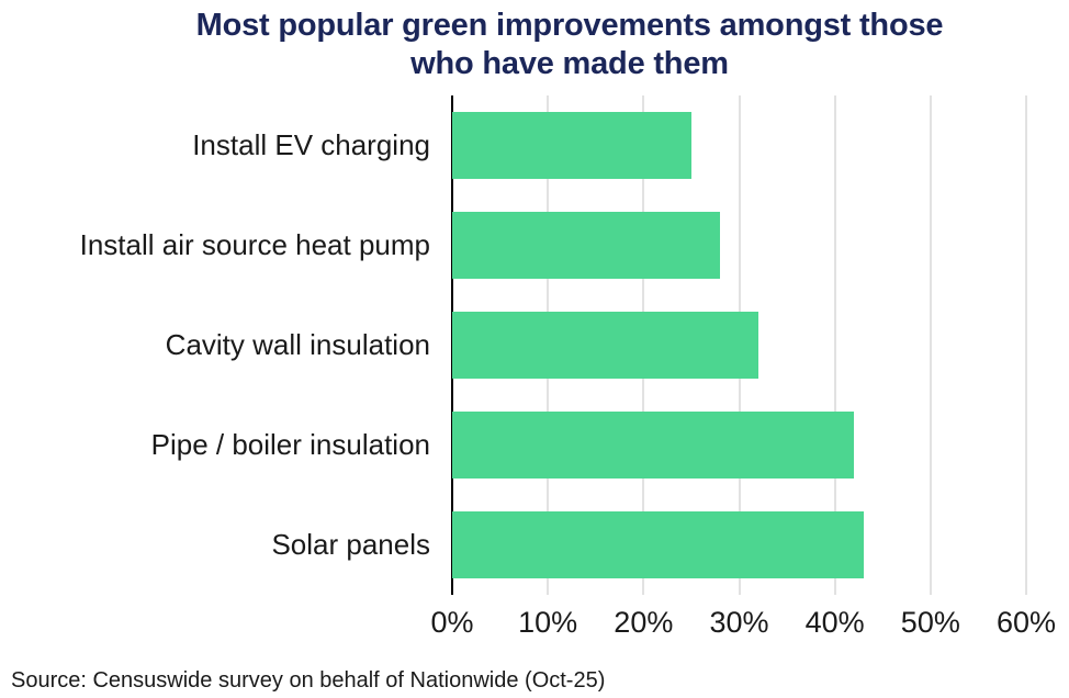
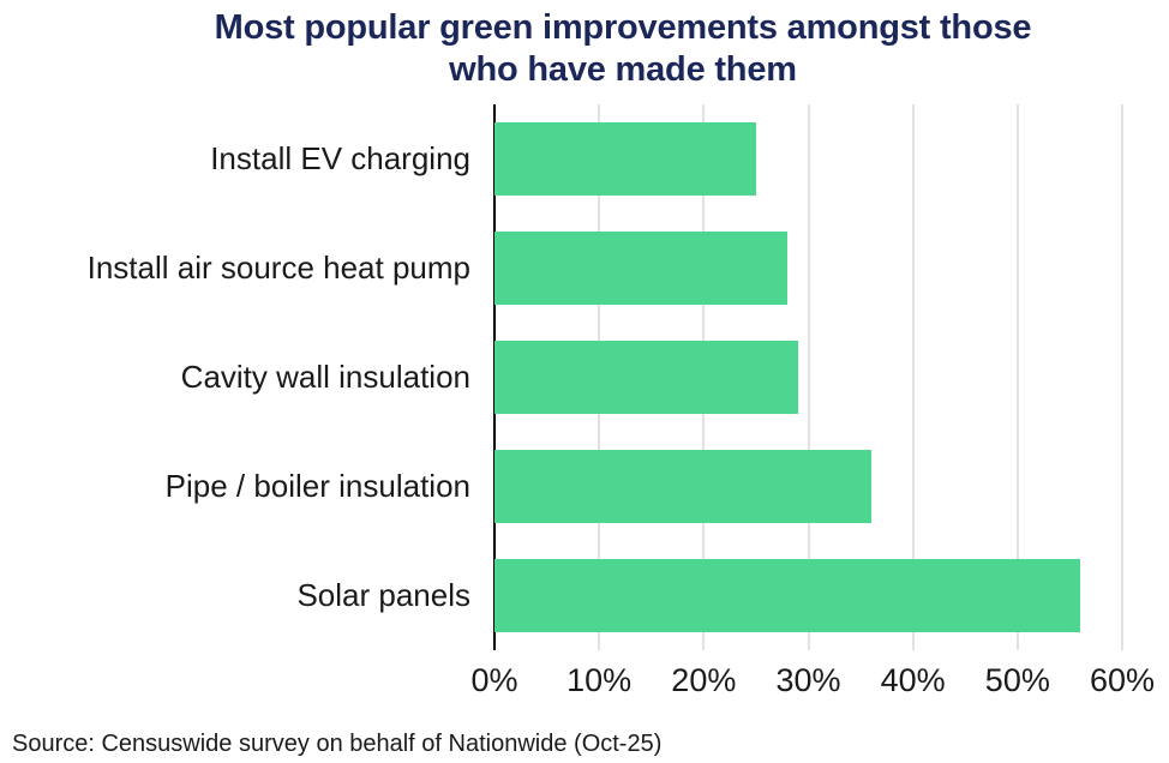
Cavity wall insulation: 32% -> 29%
Pipe / boiler insulation: 42% -> 36%
Solar panels: 43% -> 56%
